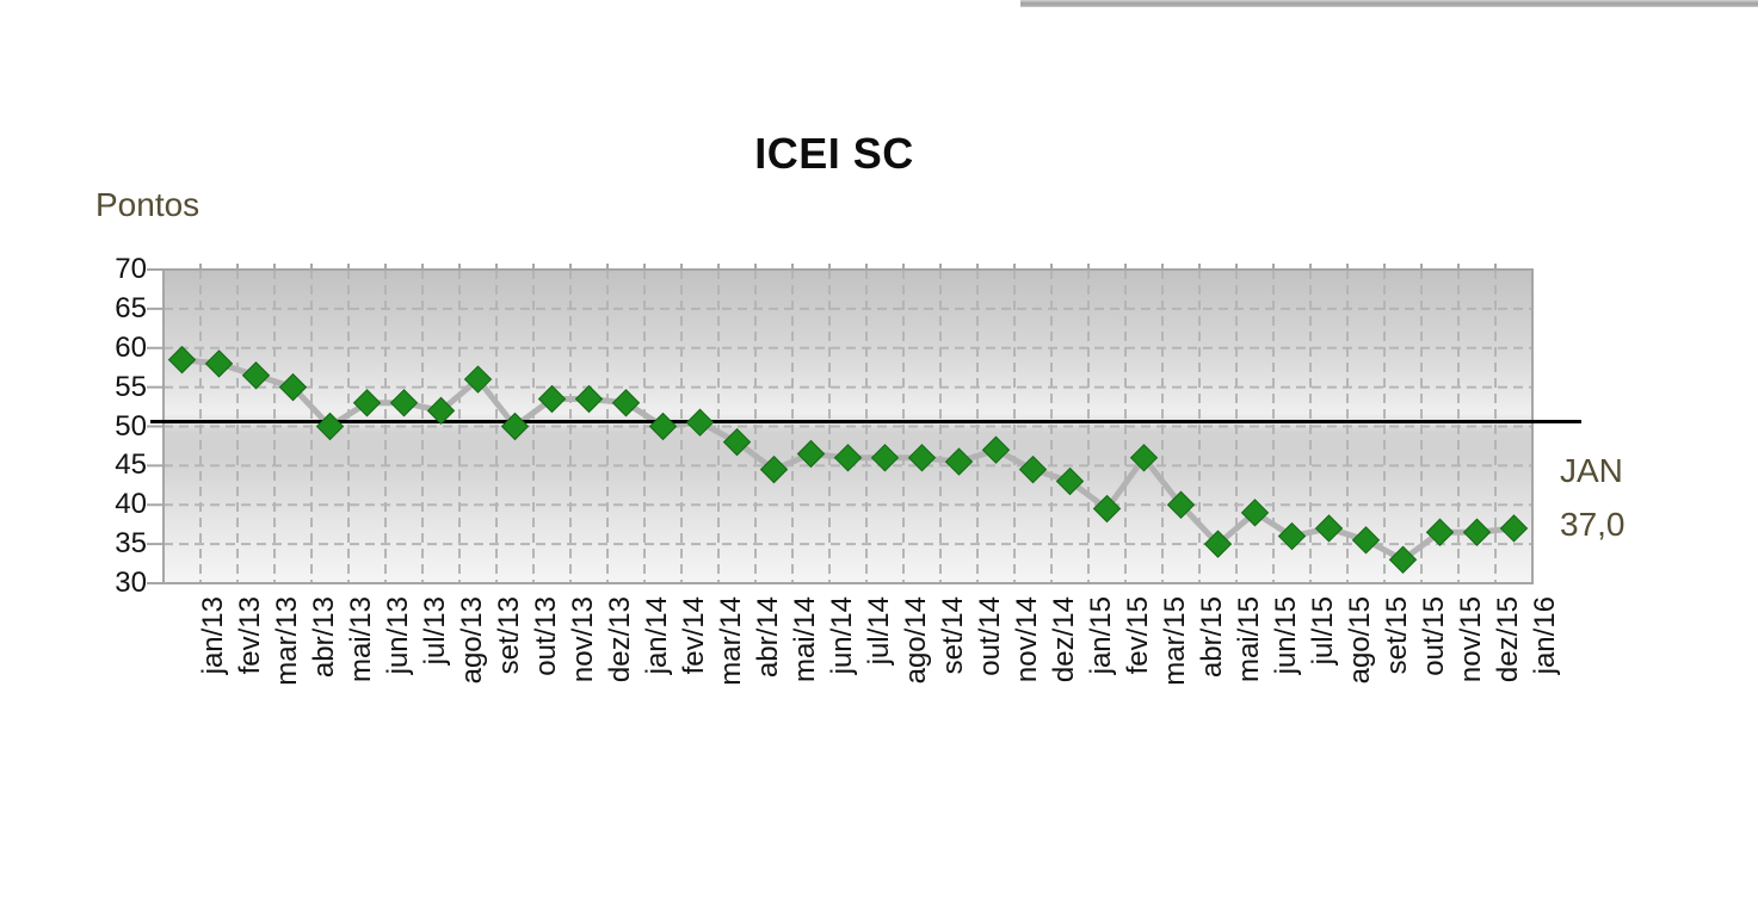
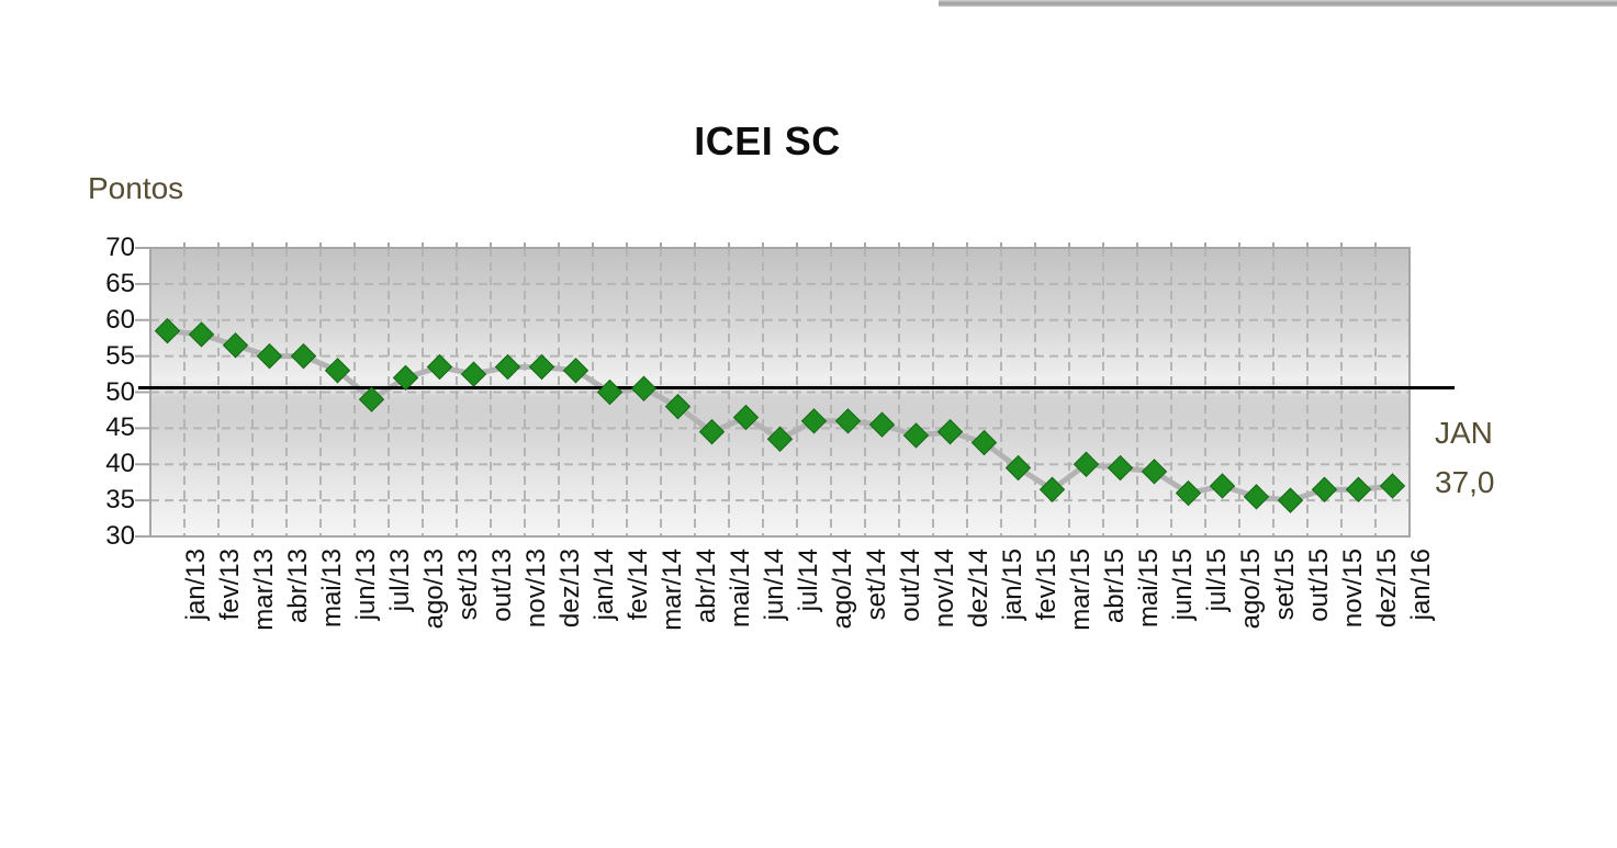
mai/13: 50 -> 55
jul/13: 53 -> 49
set/13: 56 -> 54
out/13: 50 -> 52
jul/14: 46 -> 44
nov/14: 47 -> 44
mar/15: 46 -> 36
mai/15: 35 -> 40
out/15: 33 -> 35
